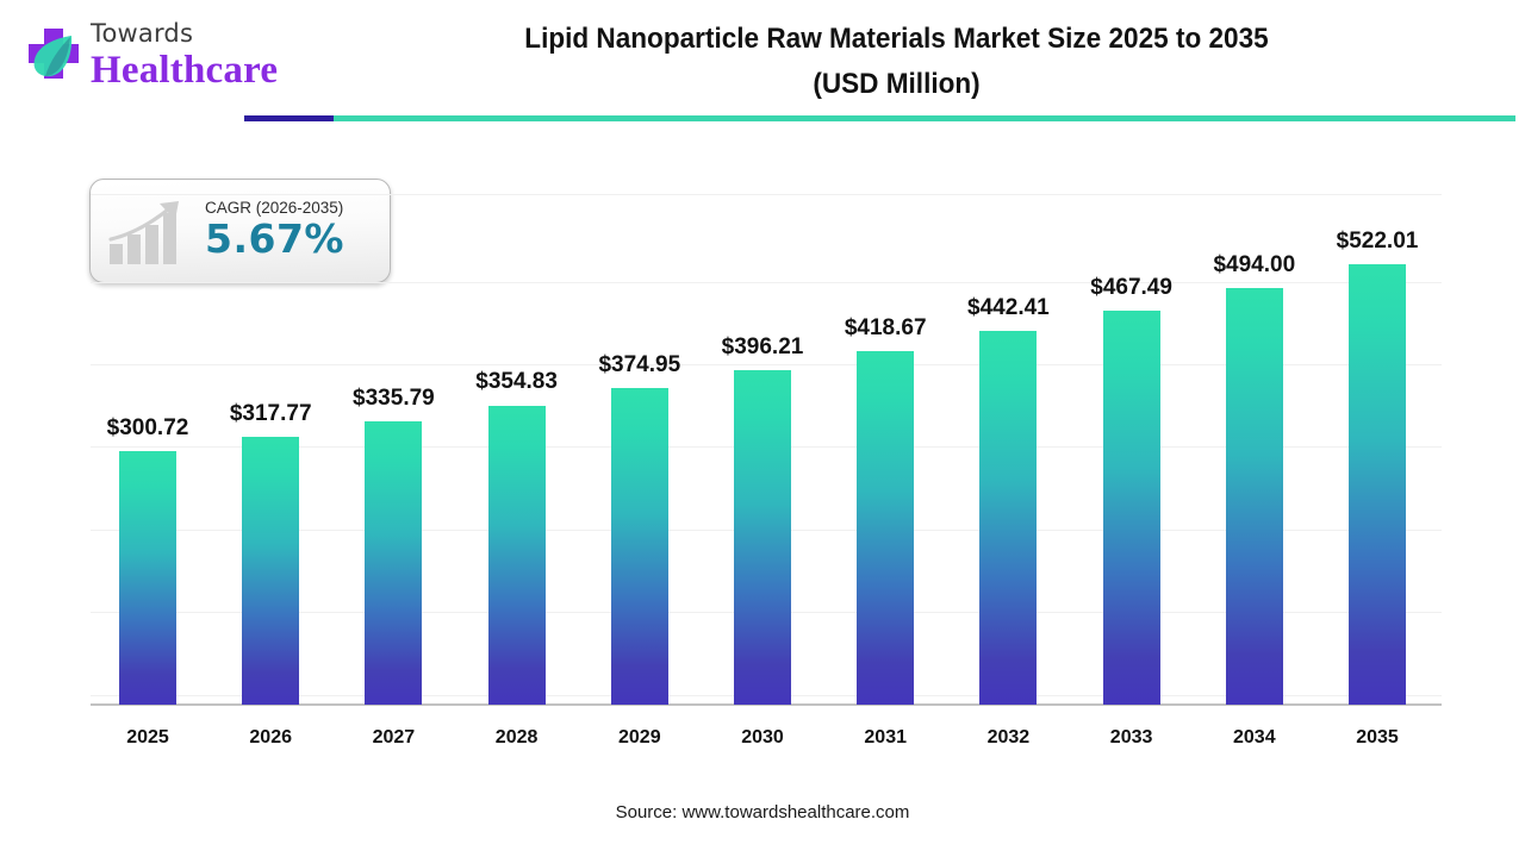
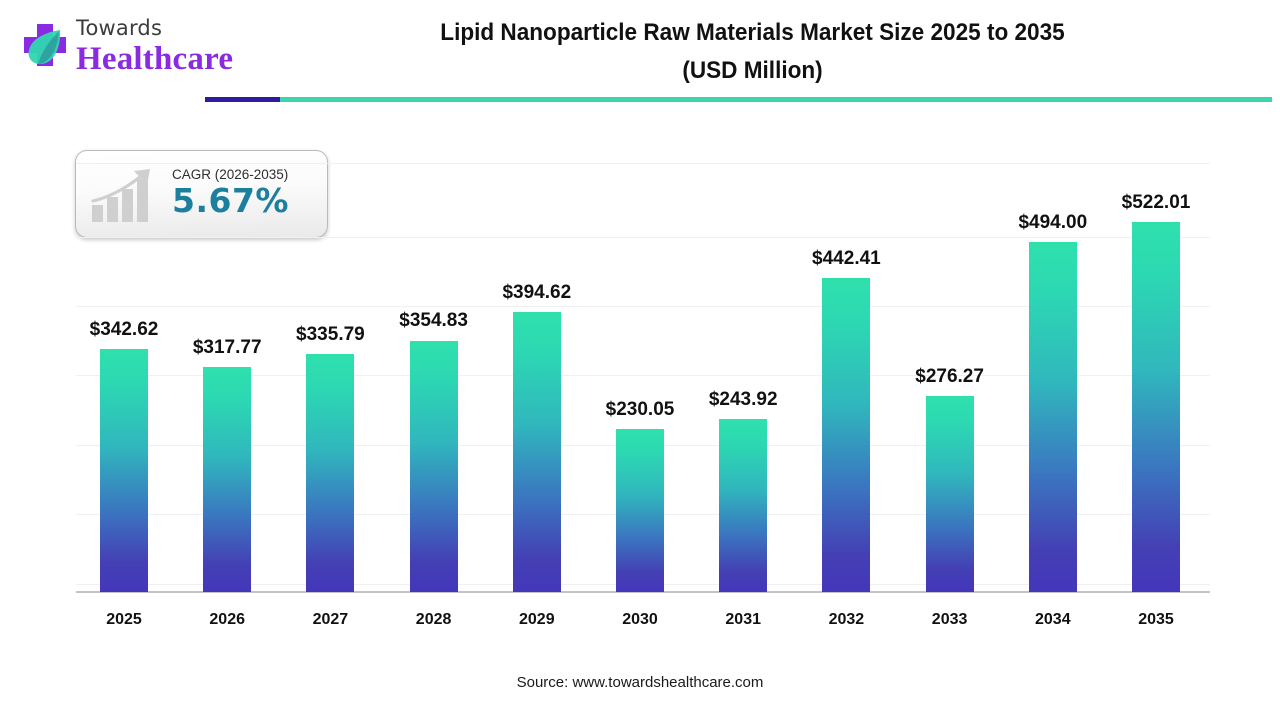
2025: $300.72 -> $342.62
2029: $374.95 -> $394.62
2030: $396.21 -> $230.05
2031: $418.67 -> $243.92
2033: $467.49 -> $276.27
